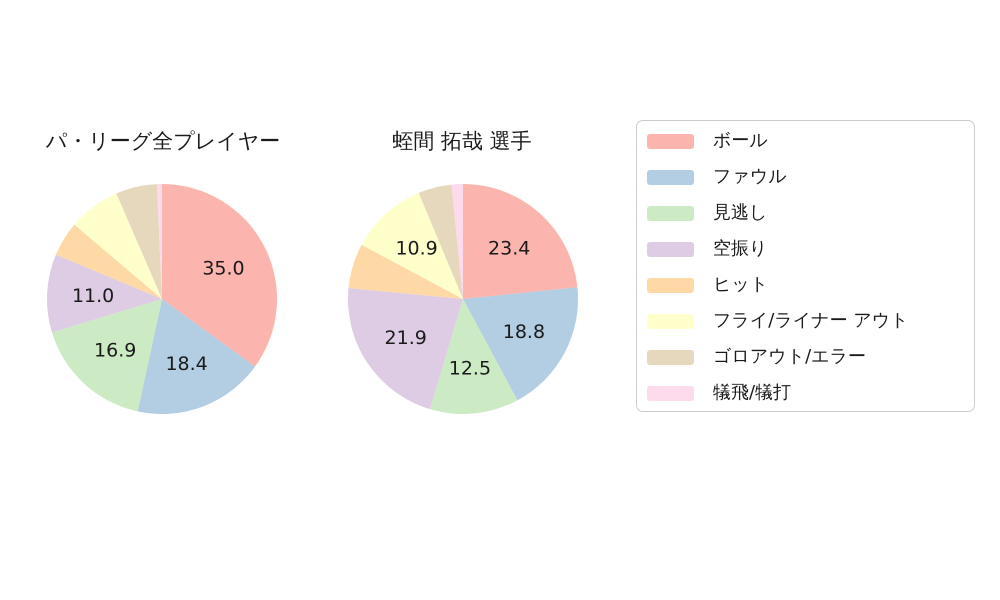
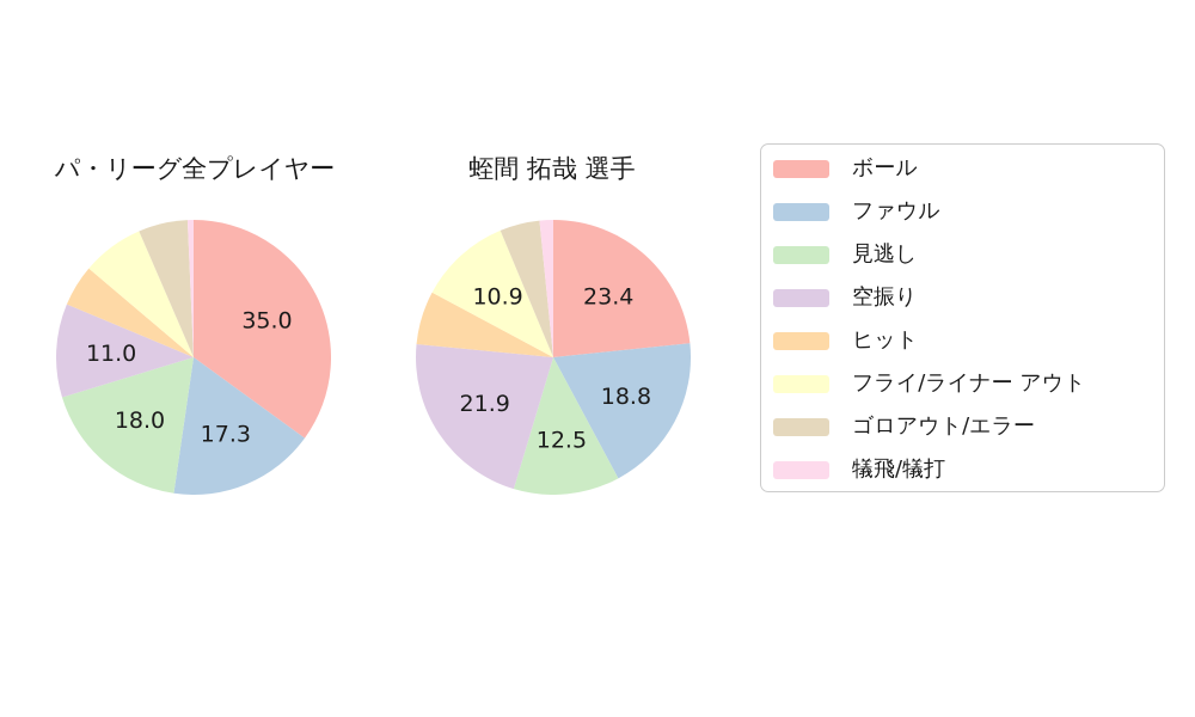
パ・リーグ全プレイヤー/ファウル: 18.4 -> 17.3
パ・リーグ全プレイヤー/見逃し: 16.9 -> 18.0
